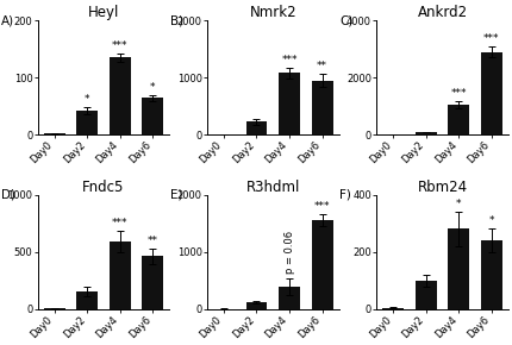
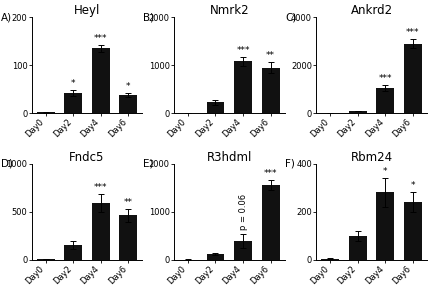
Heyl/Day6: 65 -> 38
